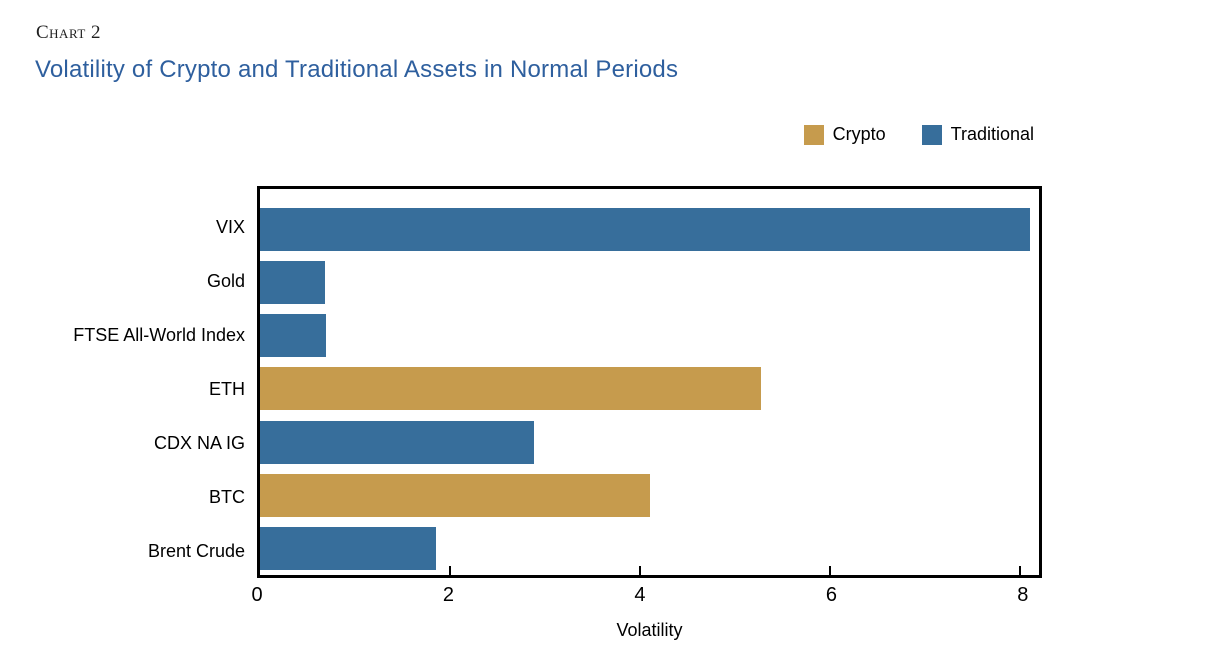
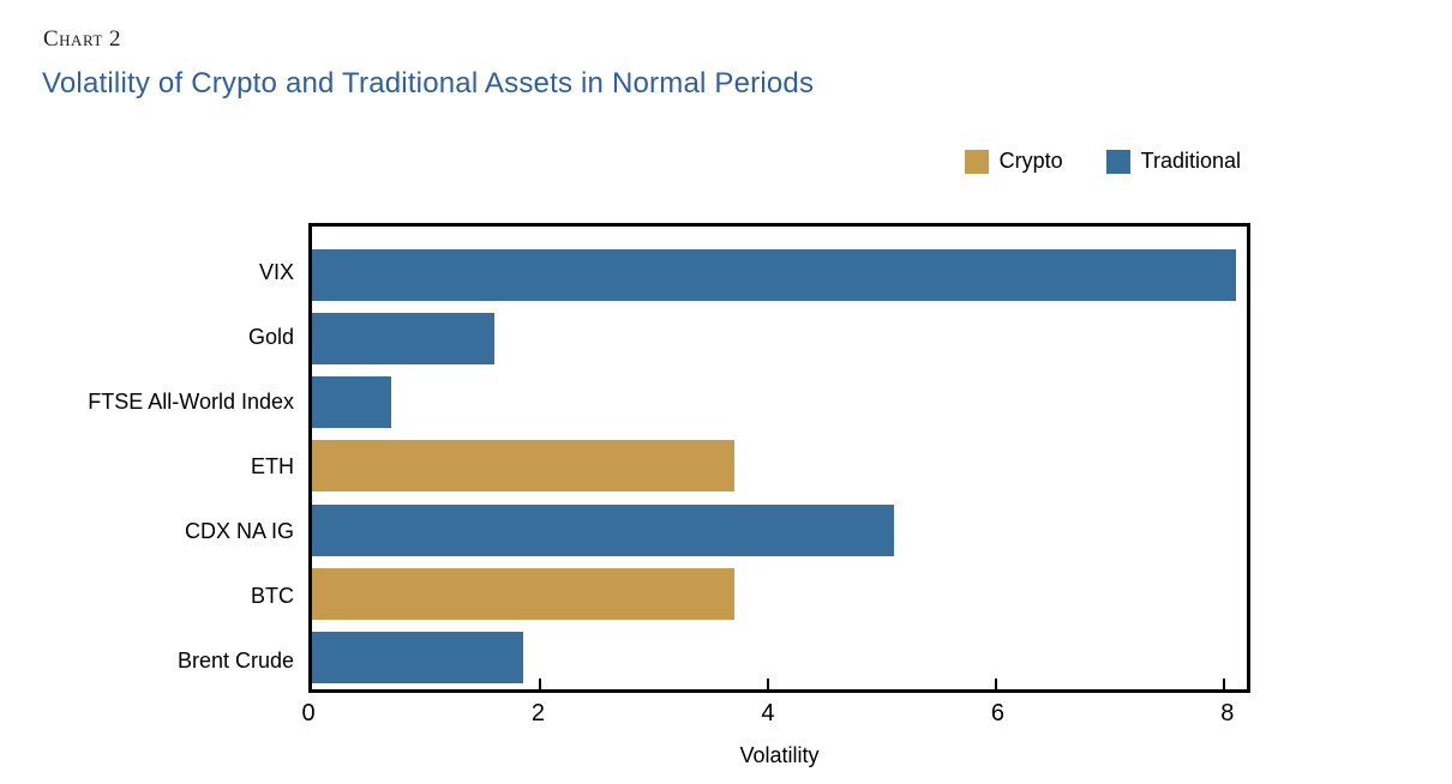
Gold: 0.7 -> 1.6
ETH: 5.3 -> 3.7
CDX NA IG: 2.9 -> 5.1
BTC: 4.1 -> 3.7
